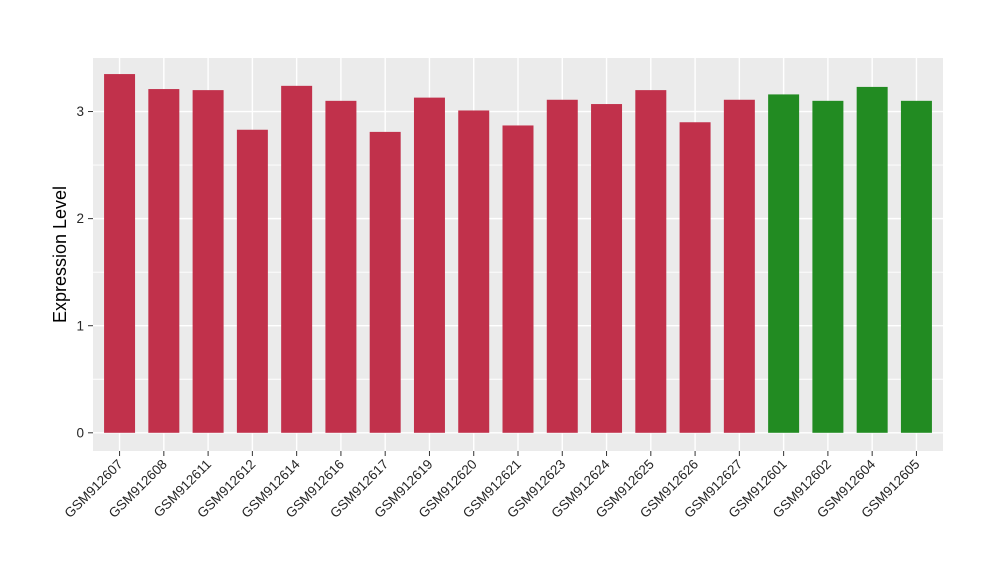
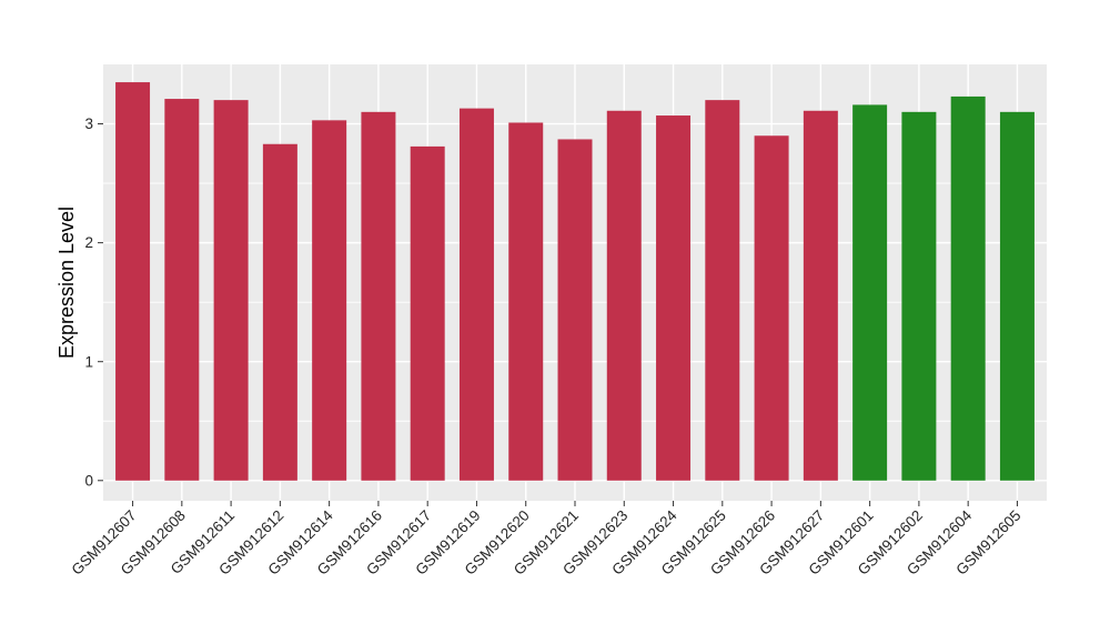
GSM912614: 3.24 -> 3.03
